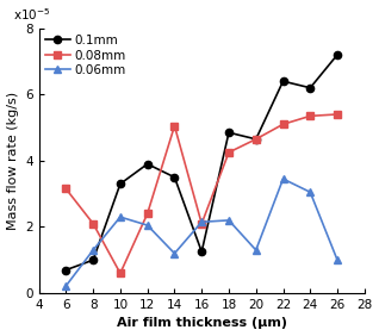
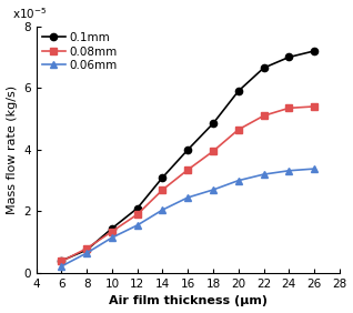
0.1mm/6: 0.70 -> 0.40
0.08mm/6: 3.15 -> 0.38
0.1mm/8: 1.00 -> 0.75
0.08mm/8: 2.10 -> 0.80
0.06mm/8: 1.30 -> 0.65
0.1mm/10: 3.30 -> 1.45
0.08mm/10: 0.60 -> 1.35
0.06mm/10: 2.30 -> 1.15
0.1mm/12: 3.90 -> 2.10
0.08mm/12: 2.40 -> 1.90
0.06mm/12: 2.05 -> 1.55
0.1mm/14: 3.50 -> 3.10
0.08mm/14: 5.05 -> 2.70
0.06mm/14: 1.20 -> 2.05
0.1mm/16: 1.25 -> 4.00
0.08mm/16: 2.10 -> 3.35
0.06mm/16: 2.15 -> 2.45
0.08mm/18: 4.25 -> 3.95
0.06mm/18: 2.20 -> 2.70
0.1mm/20: 4.65 -> 5.90
0.06mm/20: 1.30 -> 3.00
0.1mm/22: 6.40 -> 6.65
0.06mm/22: 3.45 -> 3.20
0.1mm/24: 6.20 -> 7.00
0.06mm/24: 3.05 -> 3.32
0.06mm/26: 1.00 -> 3.38
